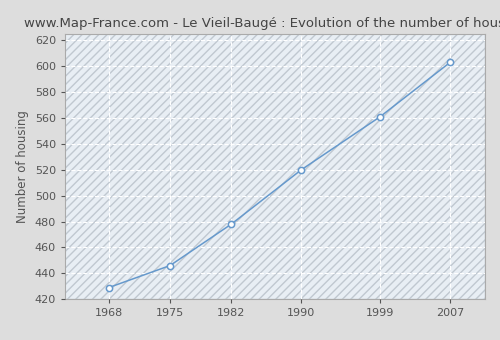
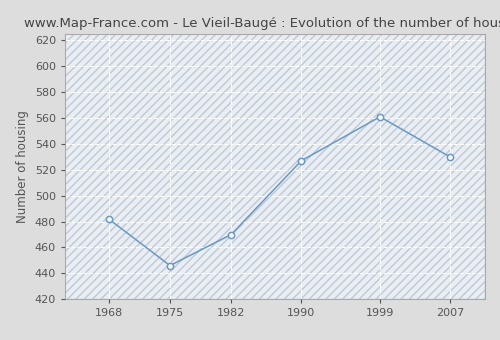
1968: 429 -> 482
1982: 478 -> 470
1990: 520 -> 527
2007: 603 -> 530
